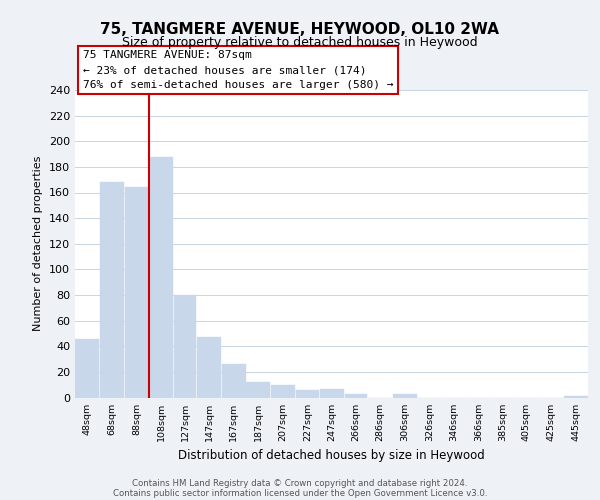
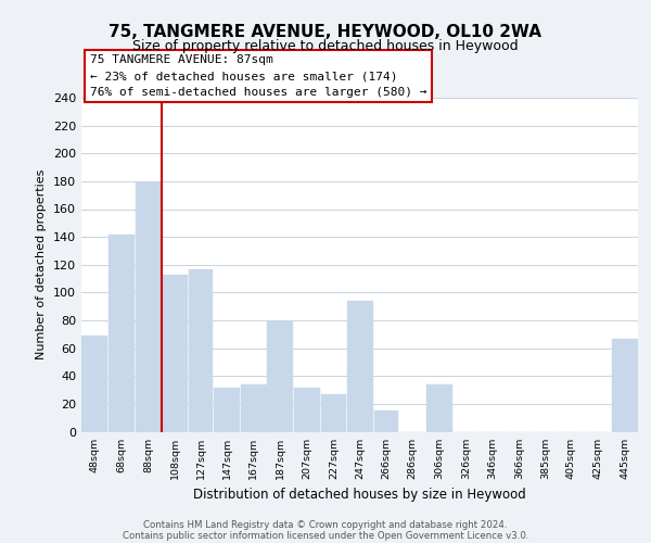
48sqm: 46 -> 69
68sqm: 168 -> 142
88sqm: 164 -> 179
108sqm: 188 -> 113
127sqm: 80 -> 117
147sqm: 47 -> 32
167sqm: 26 -> 34
187sqm: 12 -> 79
207sqm: 10 -> 32
227sqm: 6 -> 27
247sqm: 7 -> 94
266sqm: 3 -> 15
306sqm: 3 -> 34
445sqm: 1 -> 67
